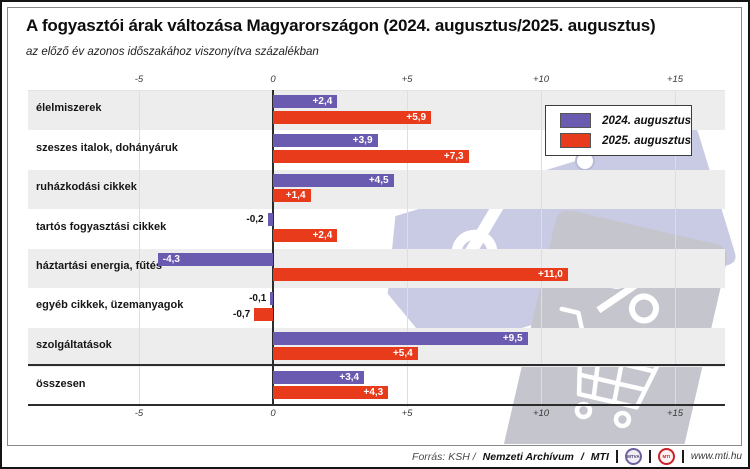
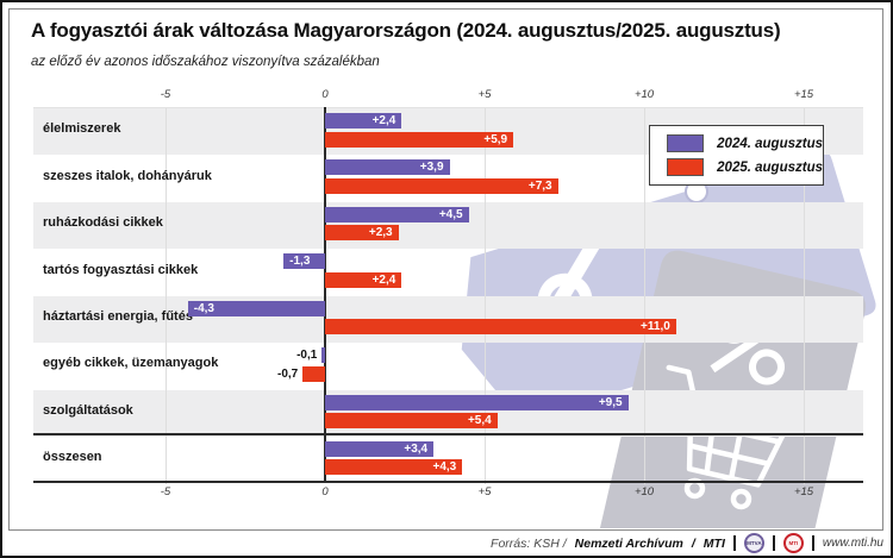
2025. augusztus/ruházkodási cikkek: +1,4 -> +2,3
2024. augusztus/tartós fogyasztási cikkek: -0,2 -> -1,3
